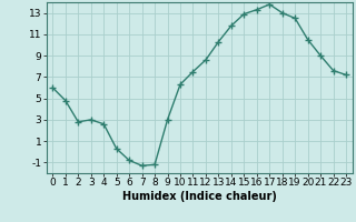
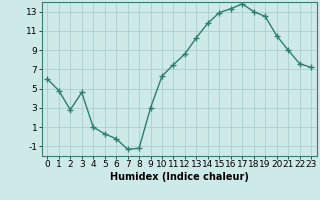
3: 3.0 -> 4.6
4: 2.6 -> 1.0
6: -0.8 -> -0.2
